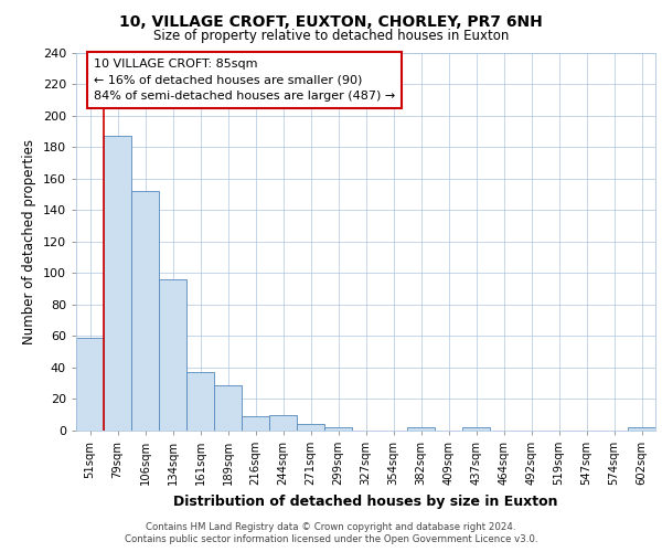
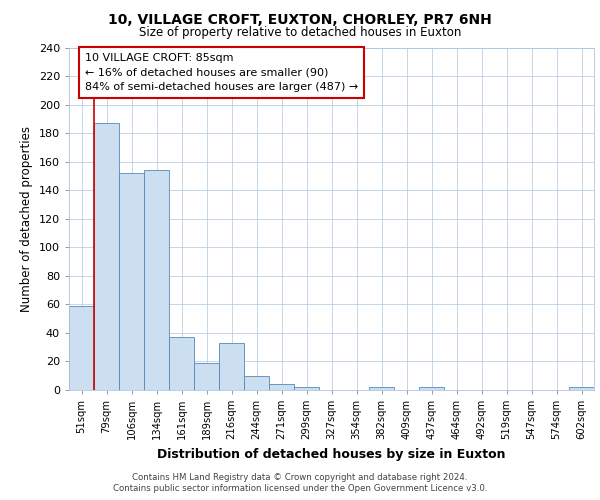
134sqm: 96 -> 154
189sqm: 29 -> 19
216sqm: 9 -> 33
